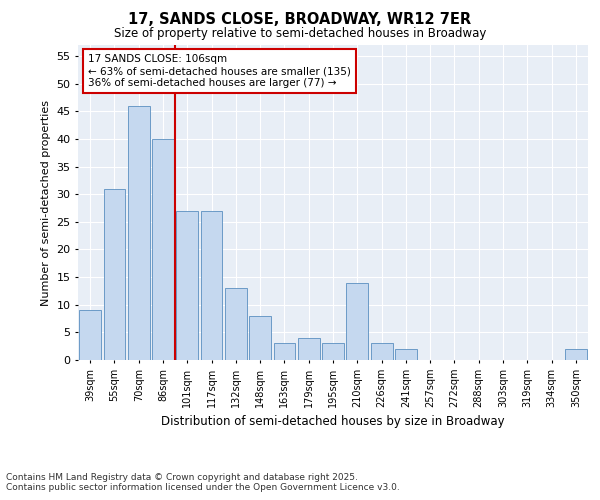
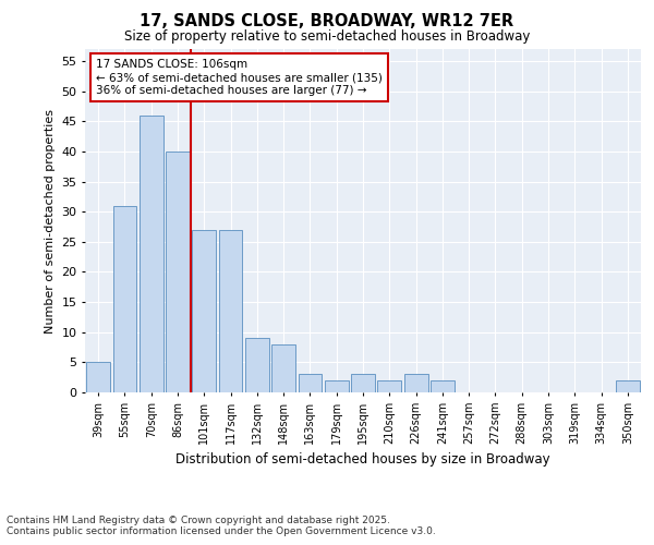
39sqm: 9 -> 5
132sqm: 13 -> 9
179sqm: 4 -> 2
210sqm: 14 -> 2
